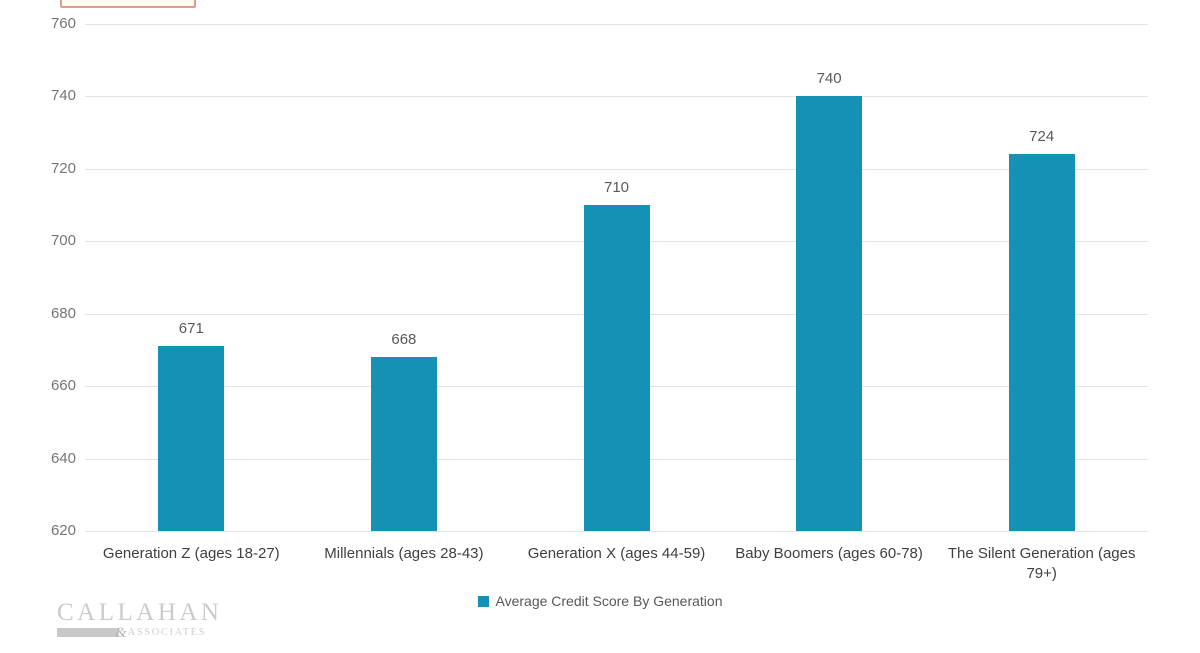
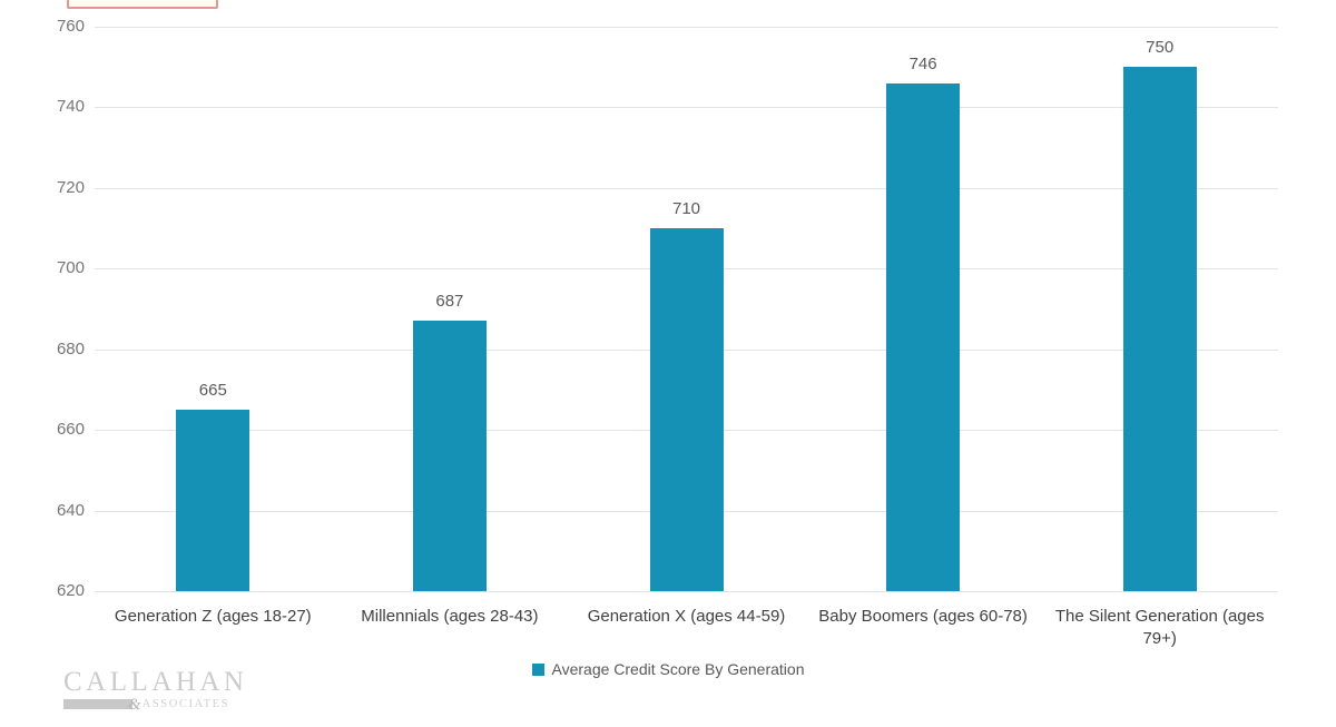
Generation Z (ages 18-27): 671 -> 665
Millennials (ages 28-43): 668 -> 687
Baby Boomers (ages 60-78): 740 -> 746
The Silent Generation (ages 79+): 724 -> 750
